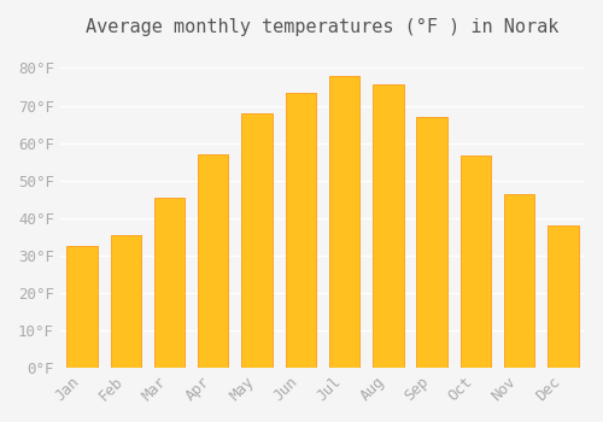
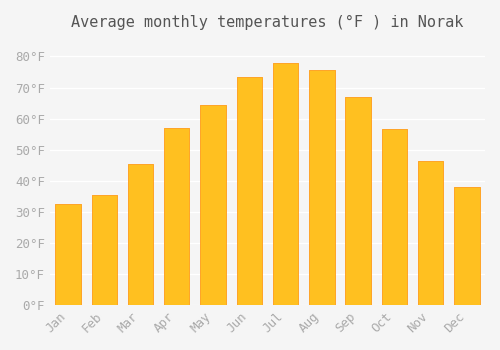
May: 68.0°F -> 64.5°F
